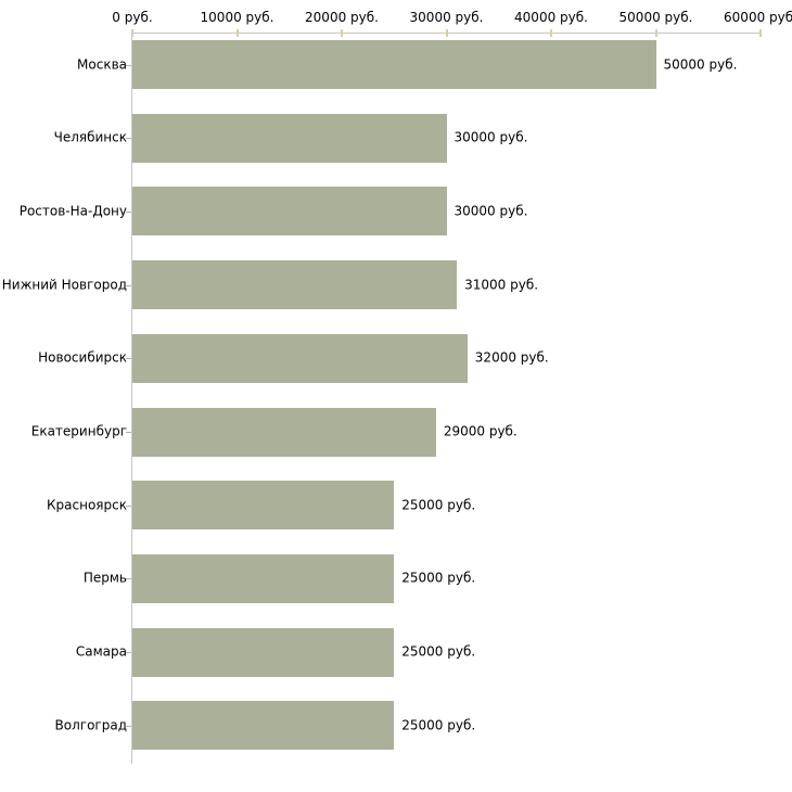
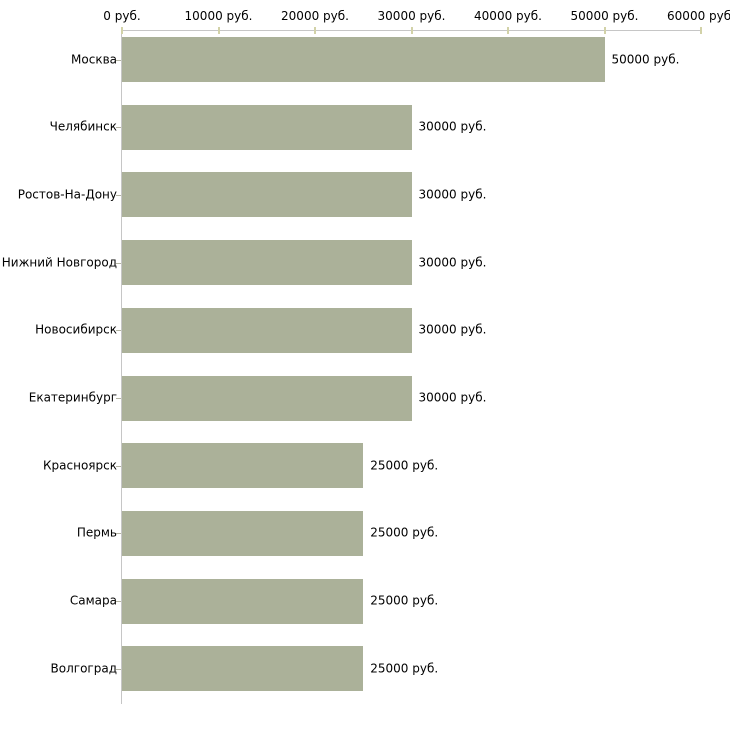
Нижний Новгород: 31000 -> 30000
Новосибирск: 32000 -> 30000
Екатеринбург: 29000 -> 30000
